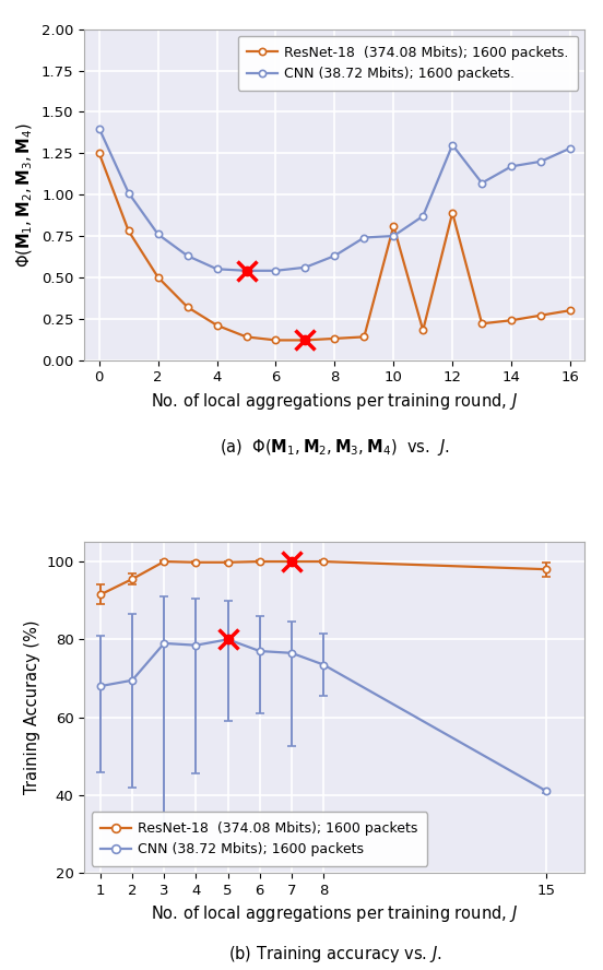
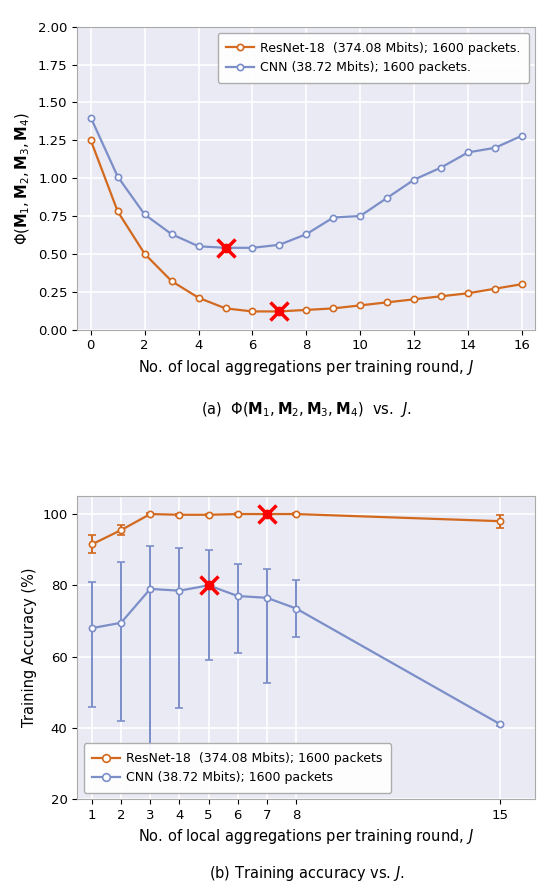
ResNet-18 (374.08 Mbits); 1600 packets./10: 0.81 -> 0.16
ResNet-18 (374.08 Mbits); 1600 packets./12: 0.89 -> 0.20
CNN (38.72 Mbits); 1600 packets./12: 1.30 -> 0.99
